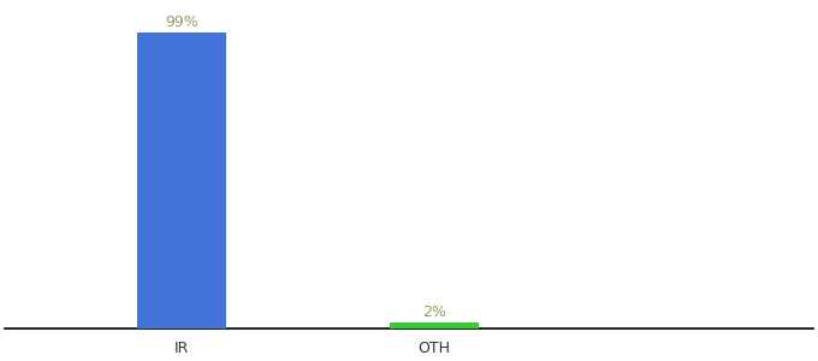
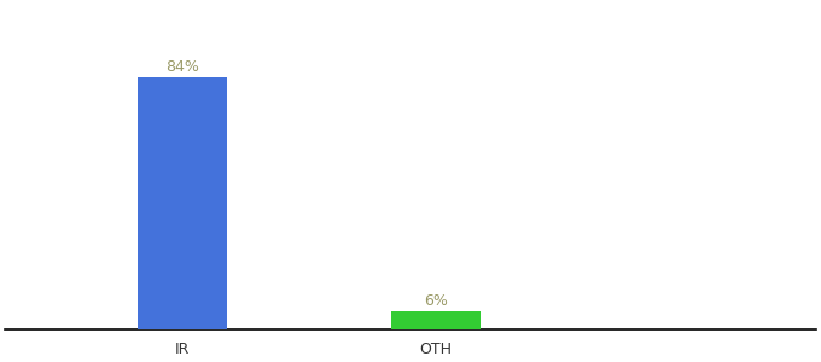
IR: 99% -> 84%
OTH: 2% -> 6%
